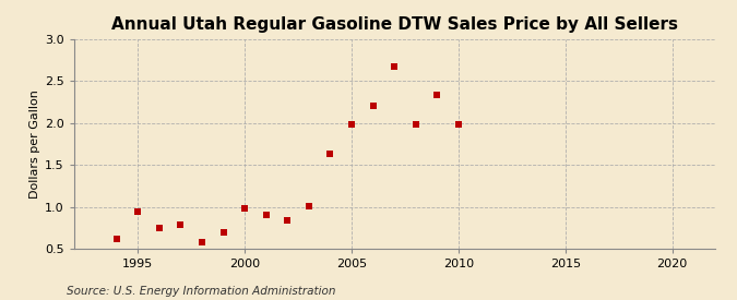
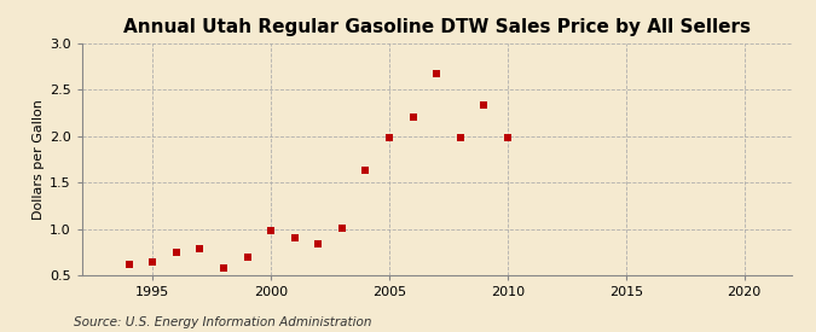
1995: 0.94 -> 0.65
